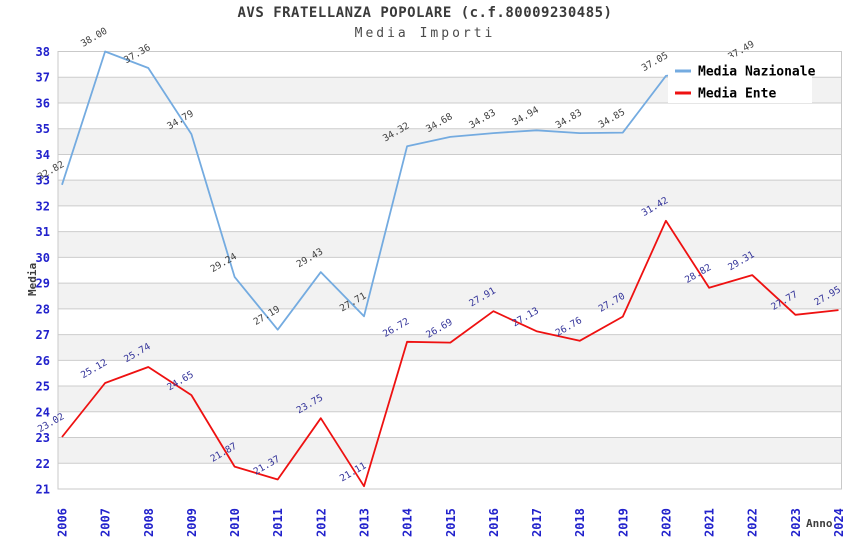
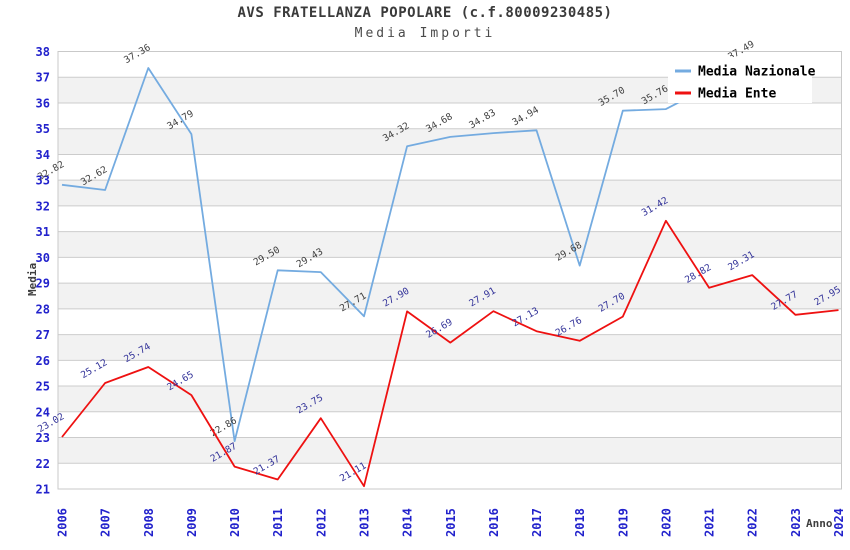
Media Nazionale/2007: 38.00 -> 32.62
Media Nazionale/2010: 29.24 -> 22.86
Media Nazionale/2011: 27.19 -> 29.50
Media Ente/2014: 26.72 -> 27.90
Media Nazionale/2018: 34.83 -> 29.68
Media Nazionale/2019: 34.85 -> 35.70
Media Nazionale/2020: 37.05 -> 35.76
